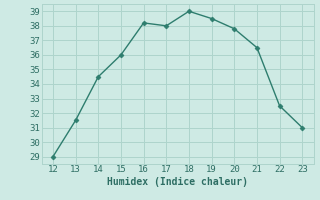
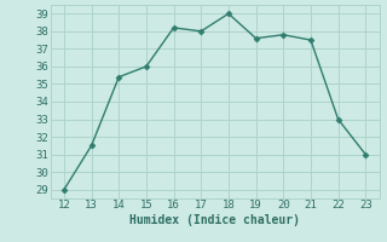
14: 34.5 -> 35.4
19: 38.5 -> 37.6
21: 36.5 -> 37.5
22: 32.5 -> 33.0
